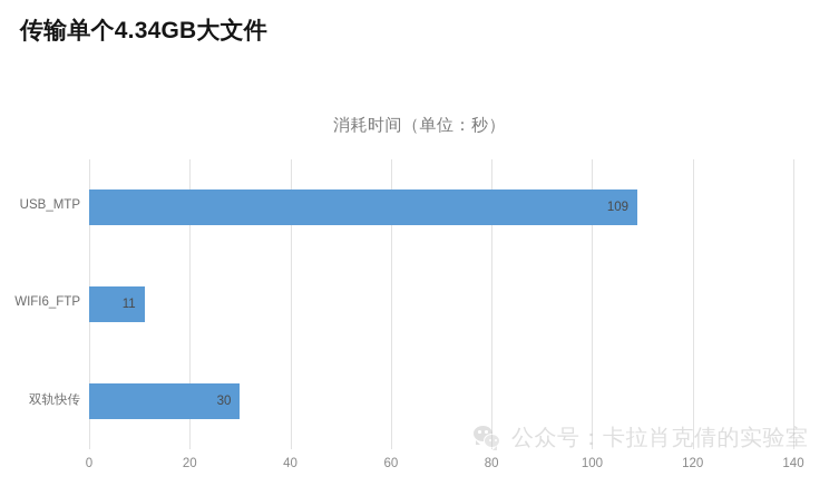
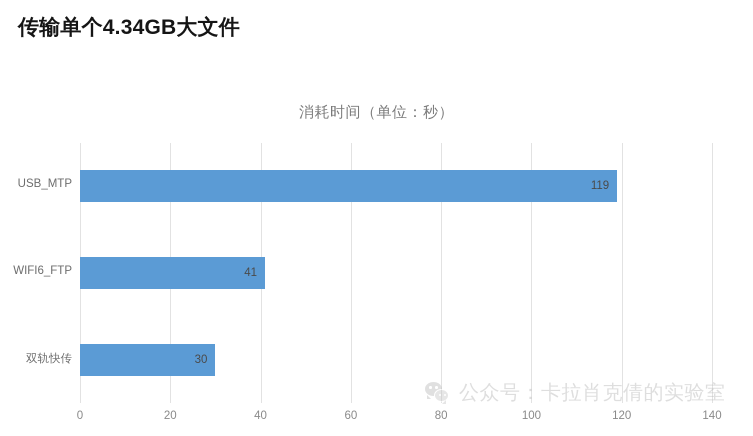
USB_MTP: 109 -> 119
WIFI6_FTP: 11 -> 41
